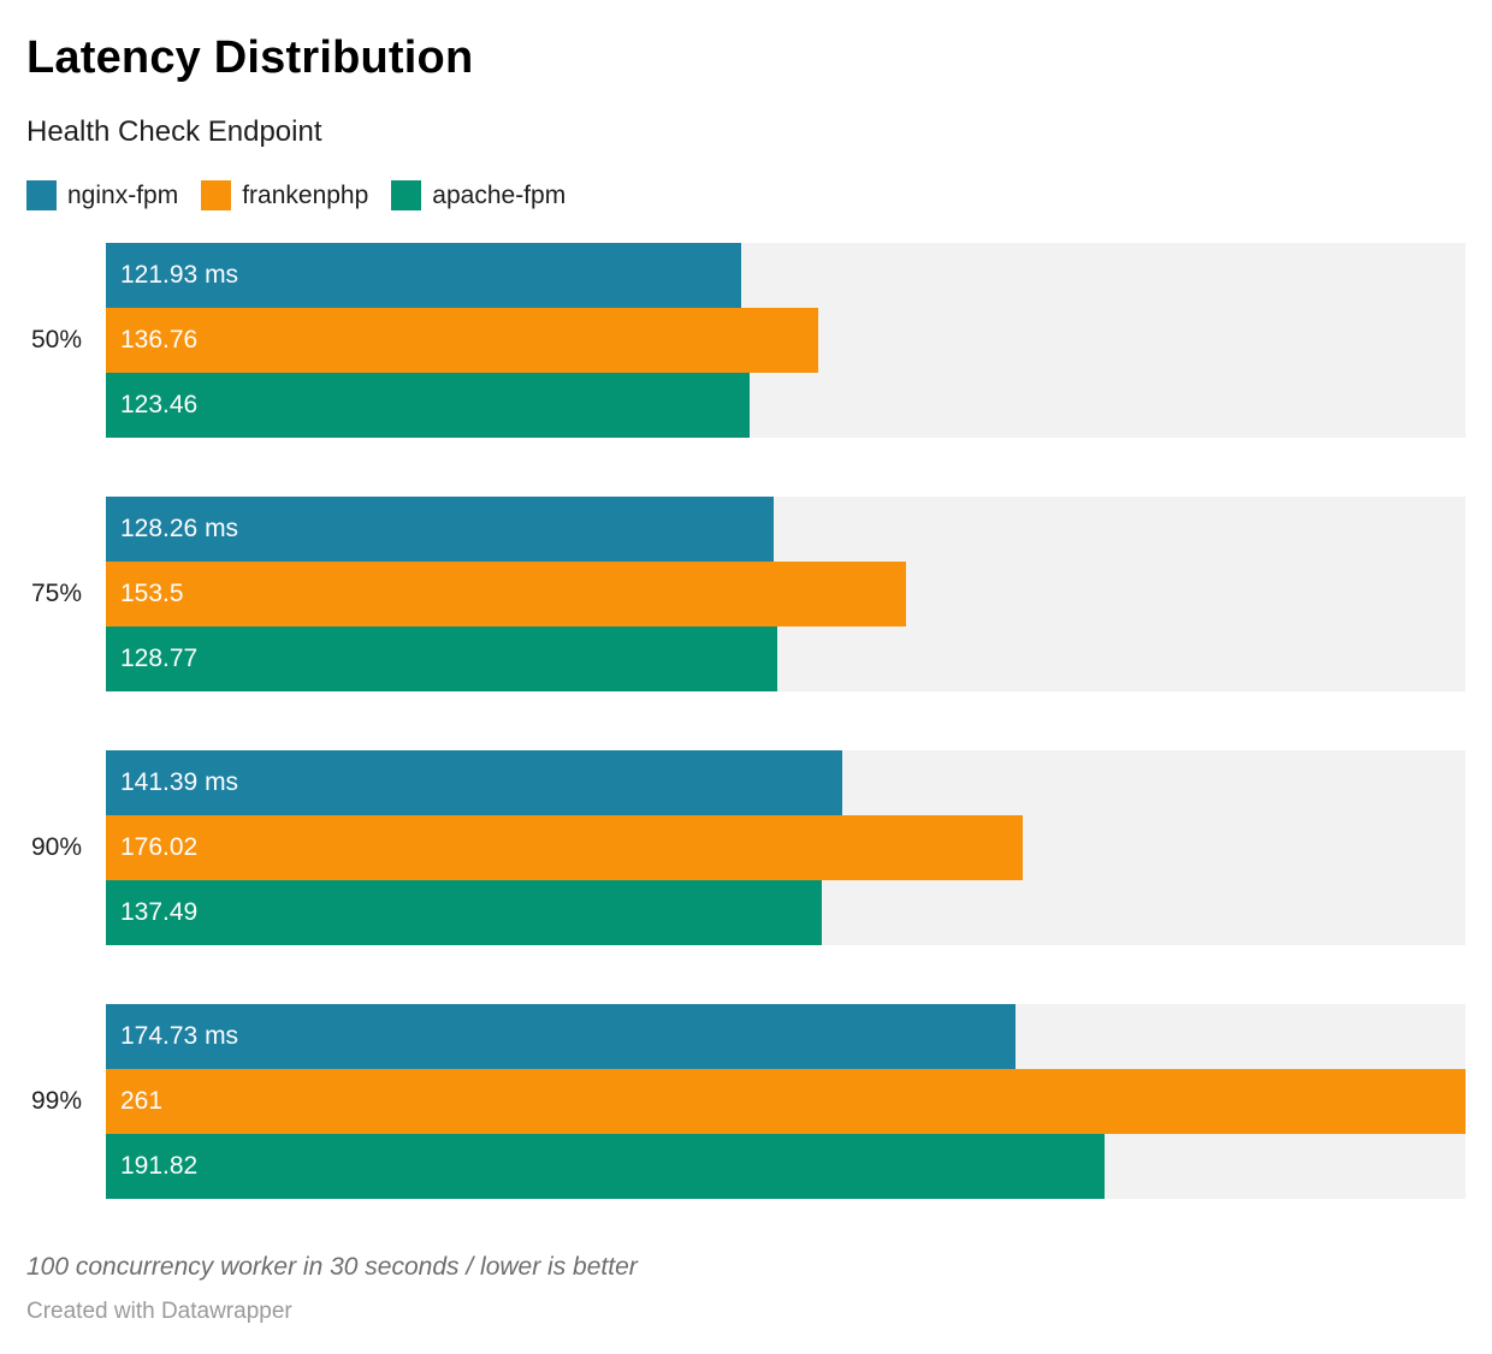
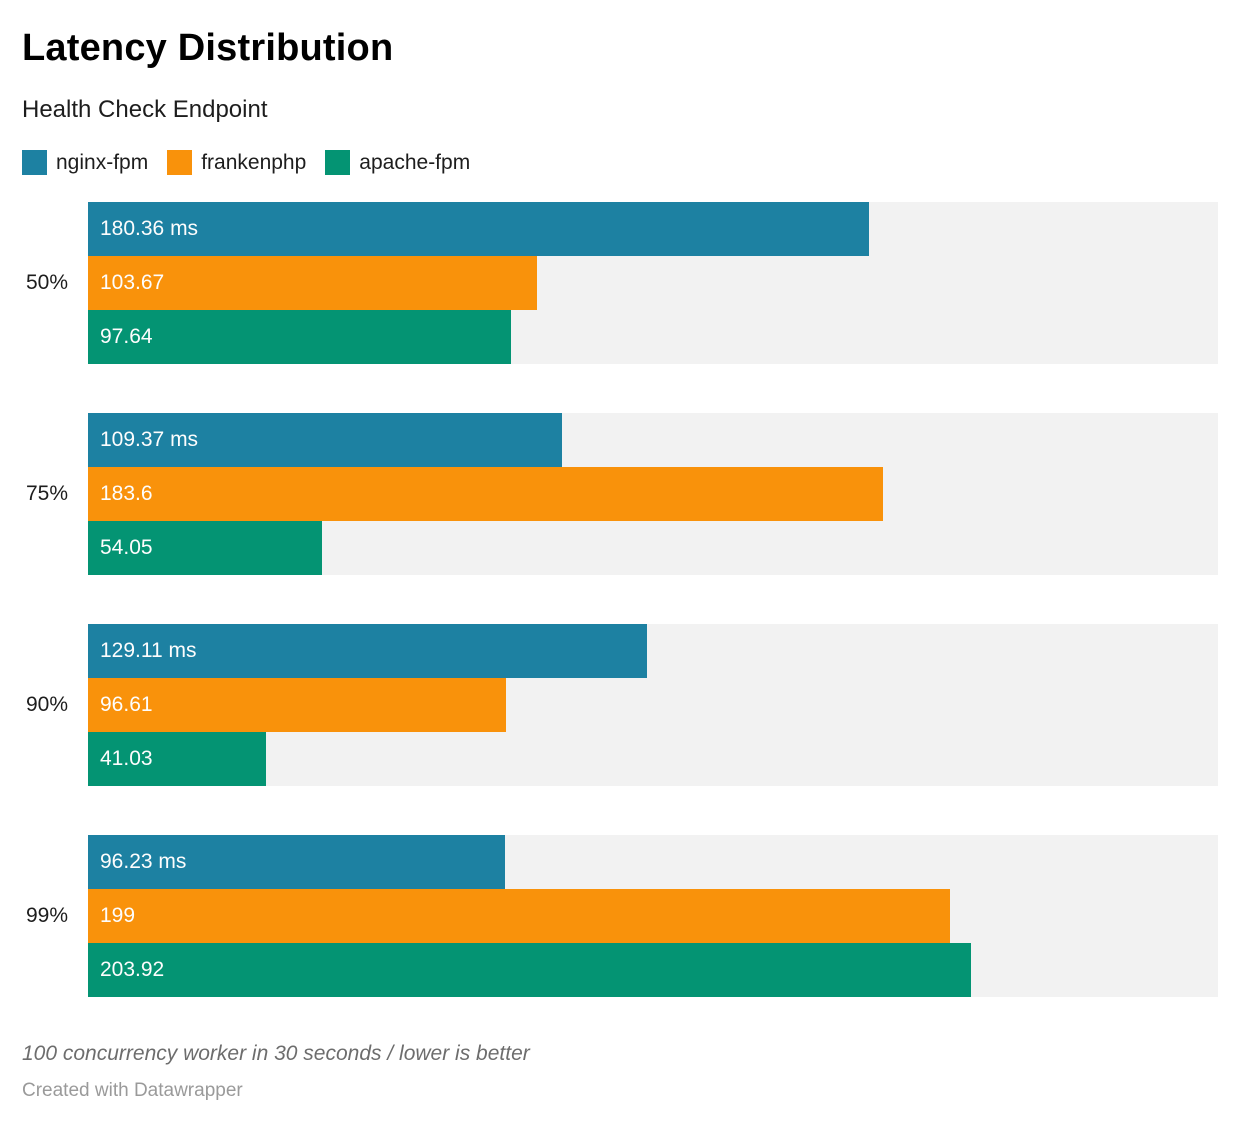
nginx-fpm/50%: 121.93 -> 180.36
frankenphp/50%: 136.76 -> 103.67
apache-fpm/50%: 123.46 -> 97.64
nginx-fpm/75%: 128.26 -> 109.37
frankenphp/75%: 153.5 -> 183.6
apache-fpm/75%: 128.77 -> 54.05
nginx-fpm/90%: 141.39 -> 129.11
frankenphp/90%: 176.02 -> 96.61
apache-fpm/90%: 137.49 -> 41.03
nginx-fpm/99%: 174.73 -> 96.23
frankenphp/99%: 261 -> 199
apache-fpm/99%: 191.82 -> 203.92
